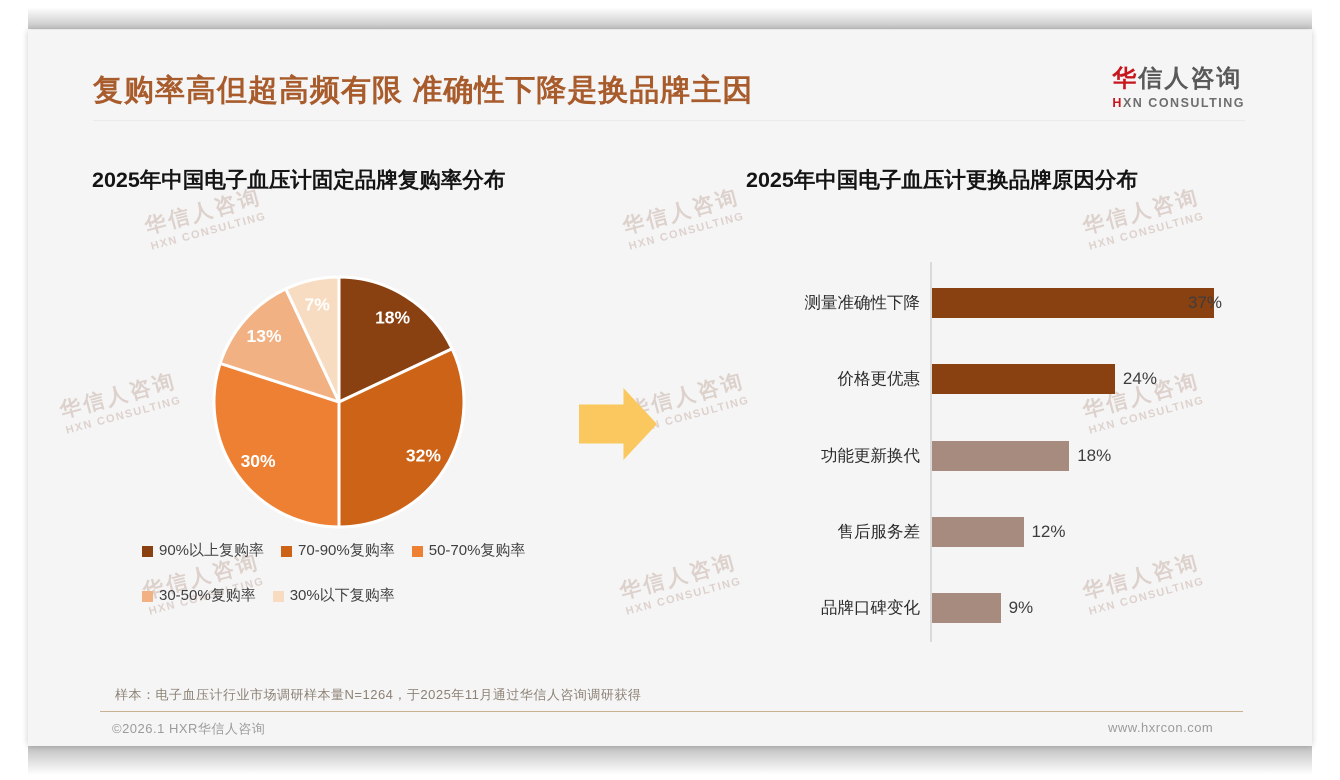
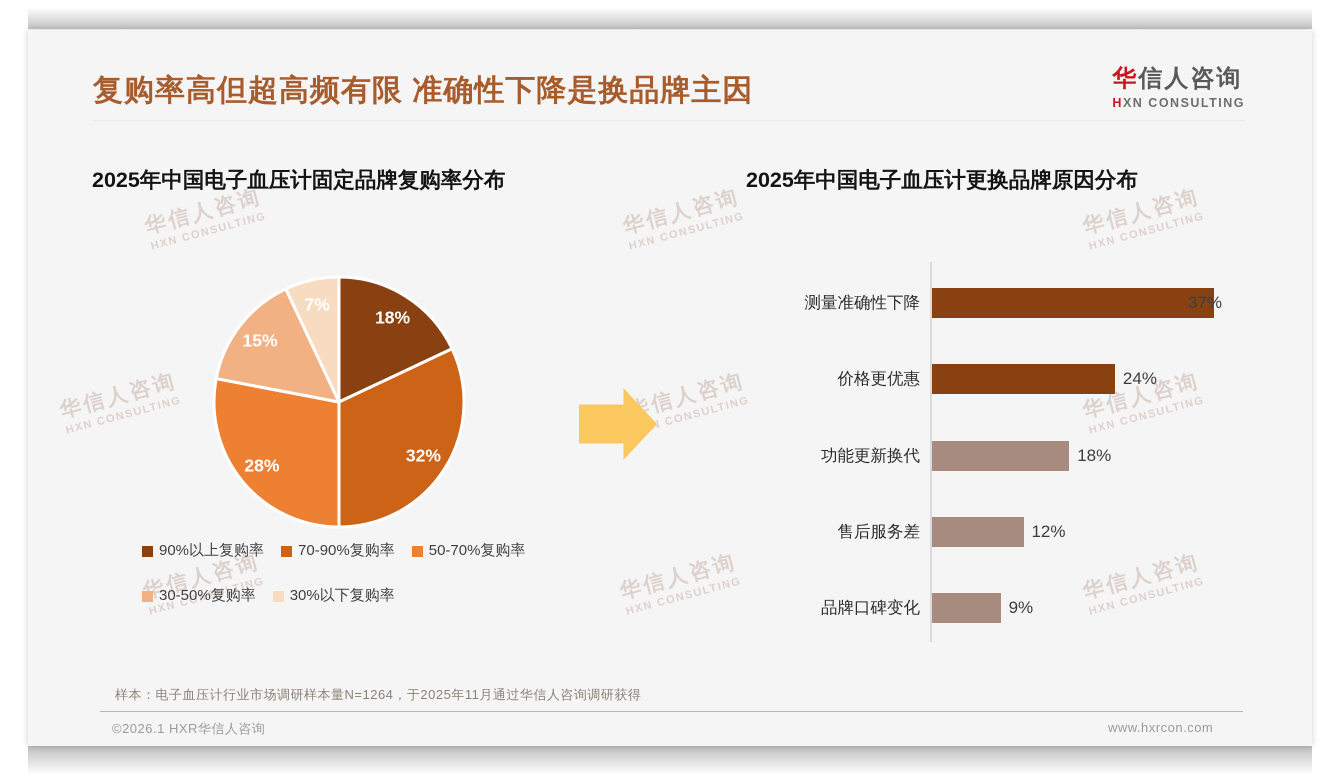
2025年中国电子血压计固定品牌复购率分布/50-70%复购率: 30% -> 28%
2025年中国电子血压计固定品牌复购率分布/30-50%复购率: 13% -> 15%
